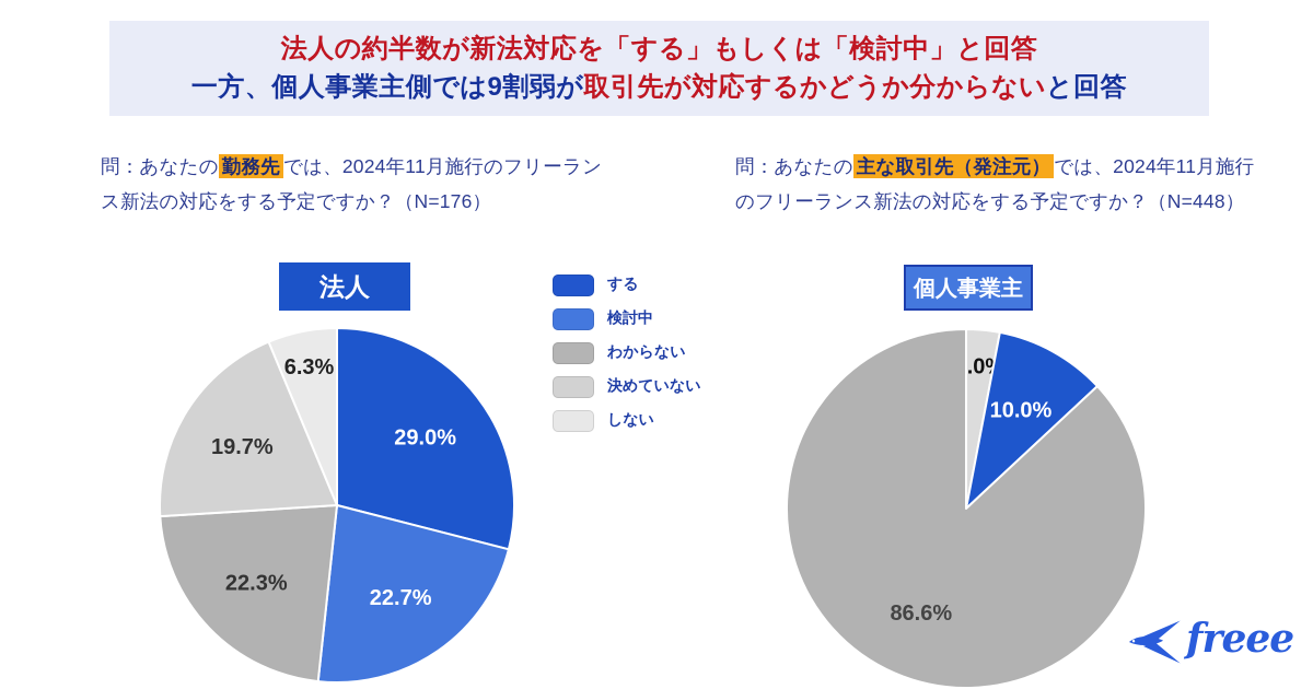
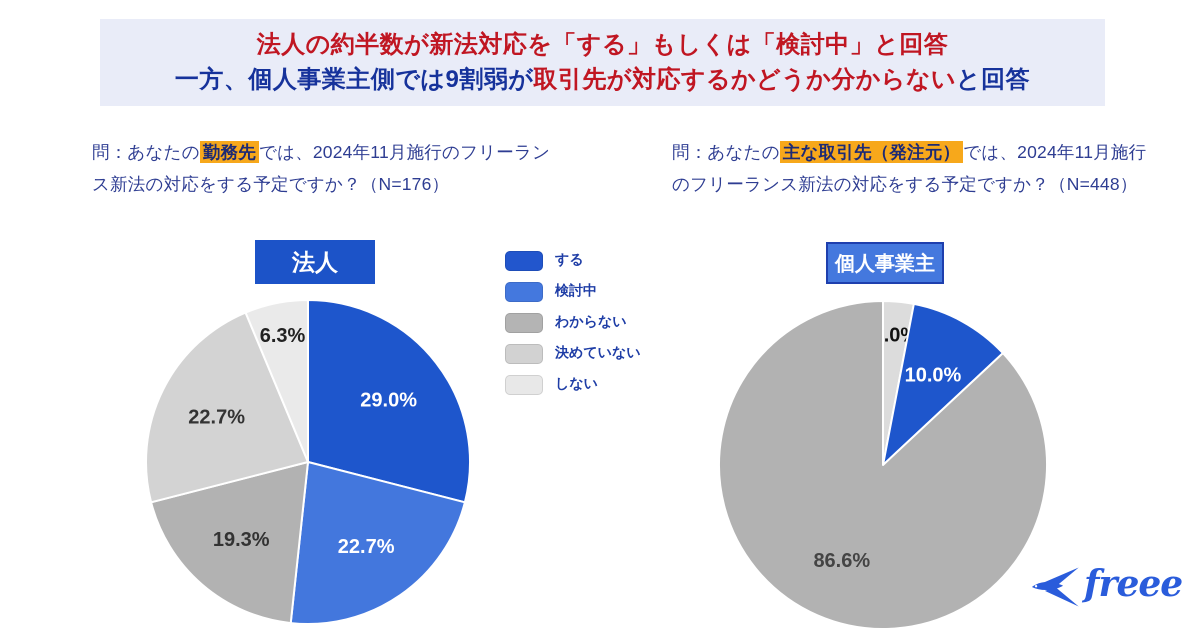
法人/わからない: 22.3% -> 19.3%
法人/決めていない: 19.7% -> 22.7%
